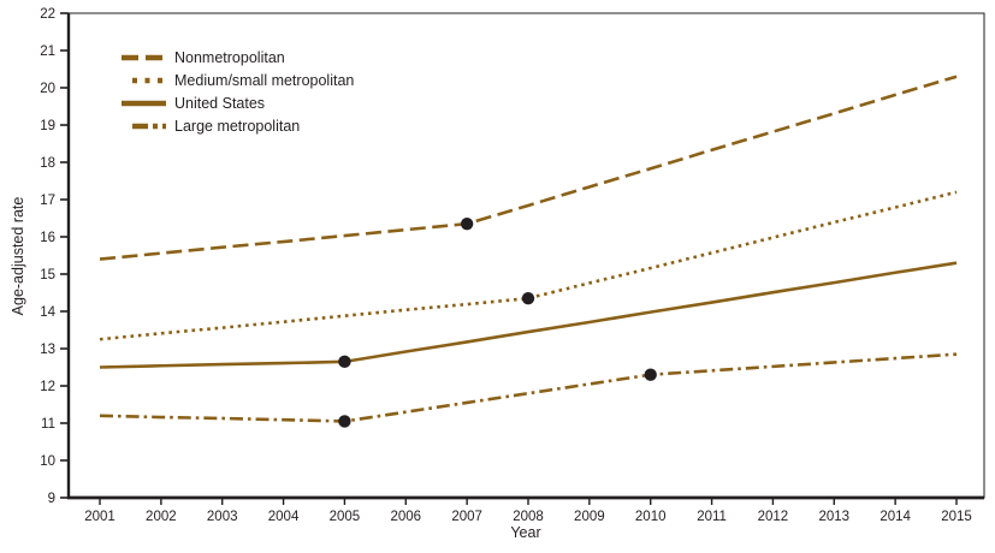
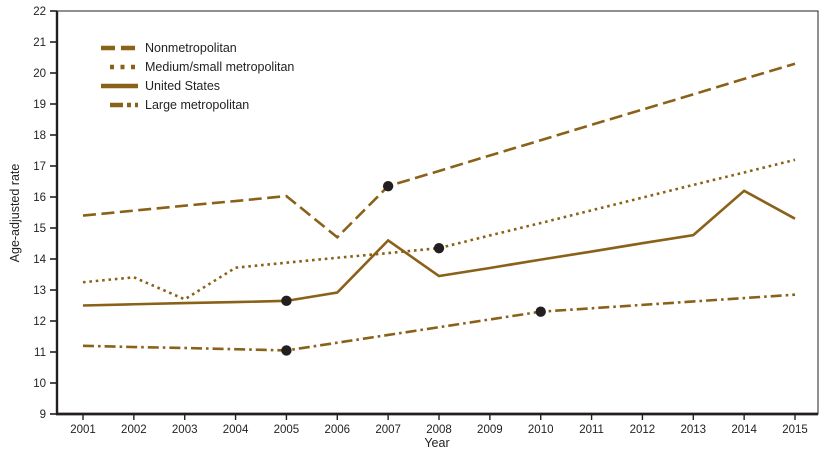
Medium/small metropolitan/2003: 13.6 -> 12.7
Nonmetropolitan/2006: 16.2 -> 14.7
United States/2007: 13.2 -> 14.6
United States/2014: 15.0 -> 16.2
